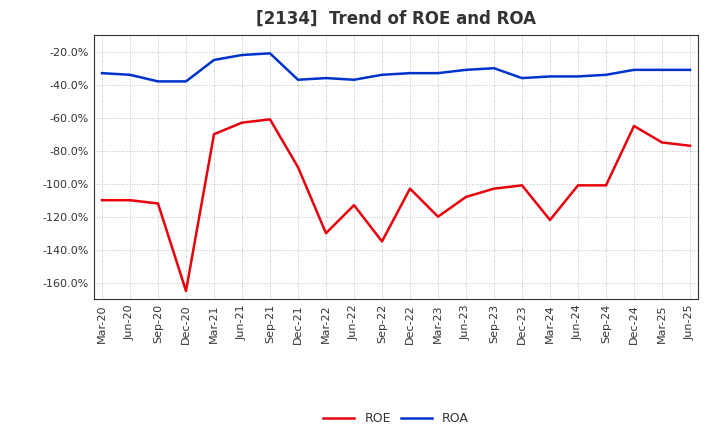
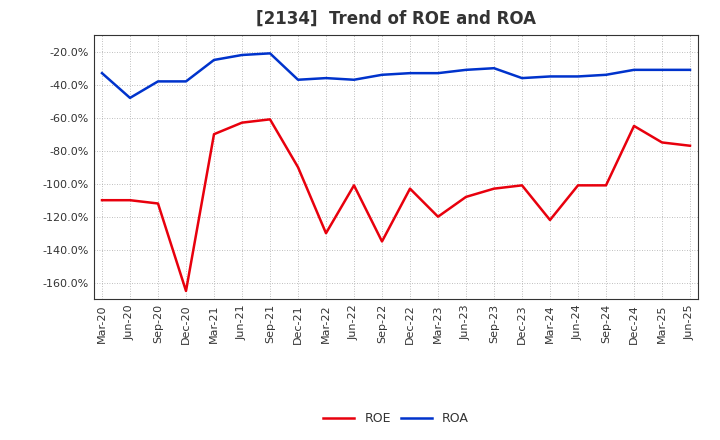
ROA/Jun-20: -34% -> -48%
ROE/Jun-22: -113% -> -101%
